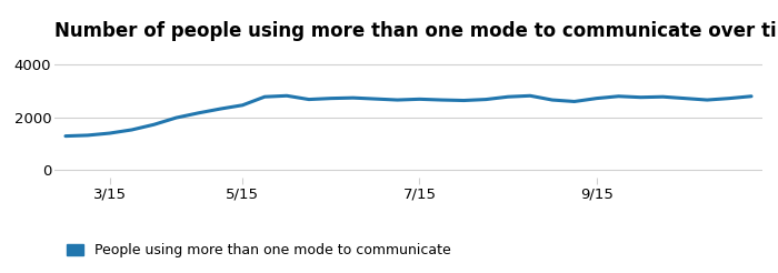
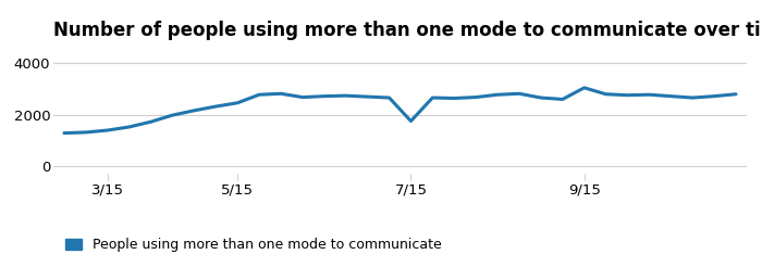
7/15: 2690 -> 1750
9/15: 2720 -> 3050
